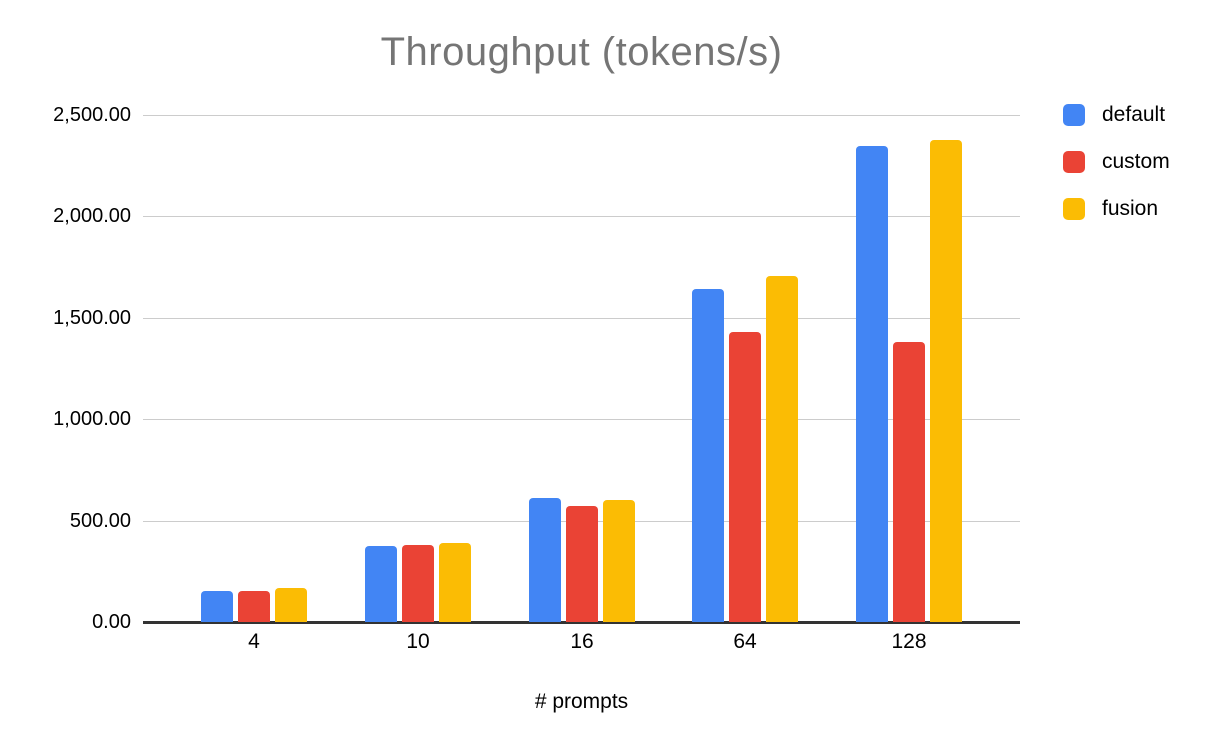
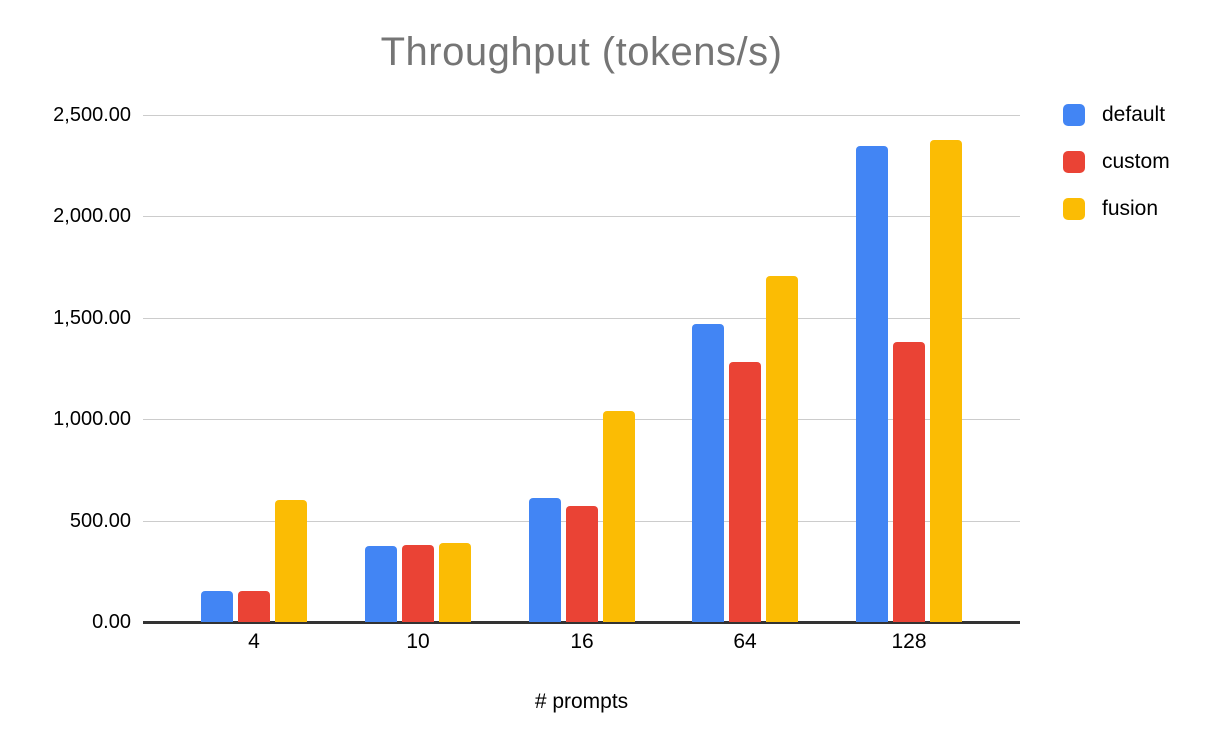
fusion/4: 170 -> 600
fusion/16: 600 -> 1040
default/64: 1640 -> 1470
custom/64: 1430 -> 1280
